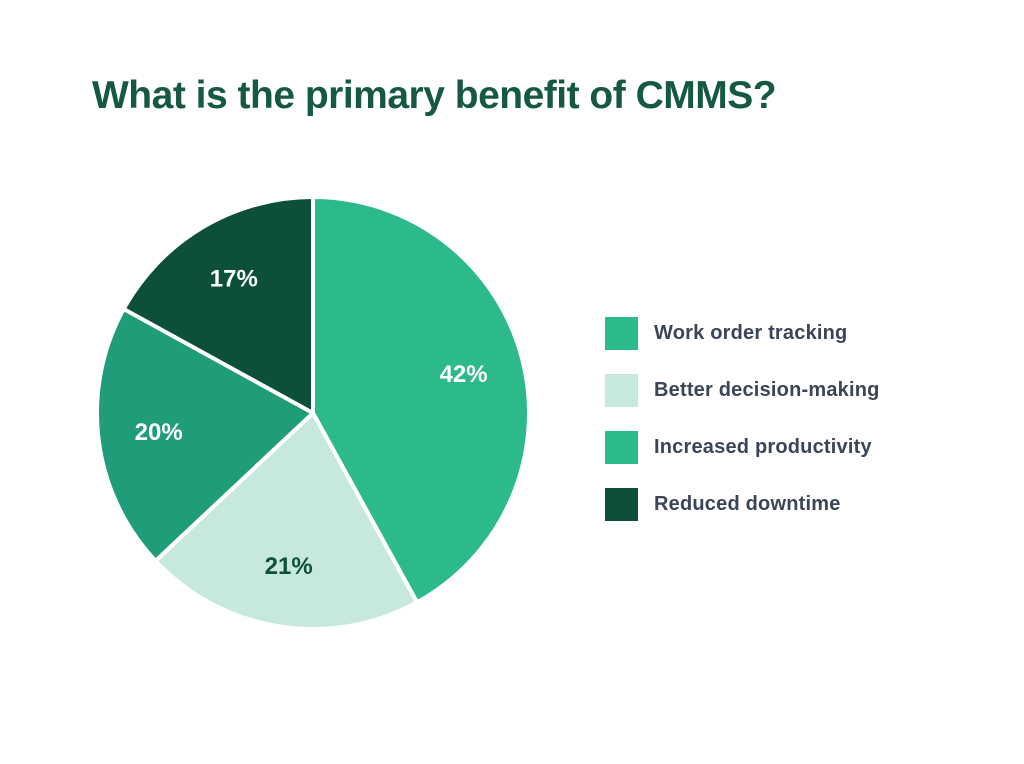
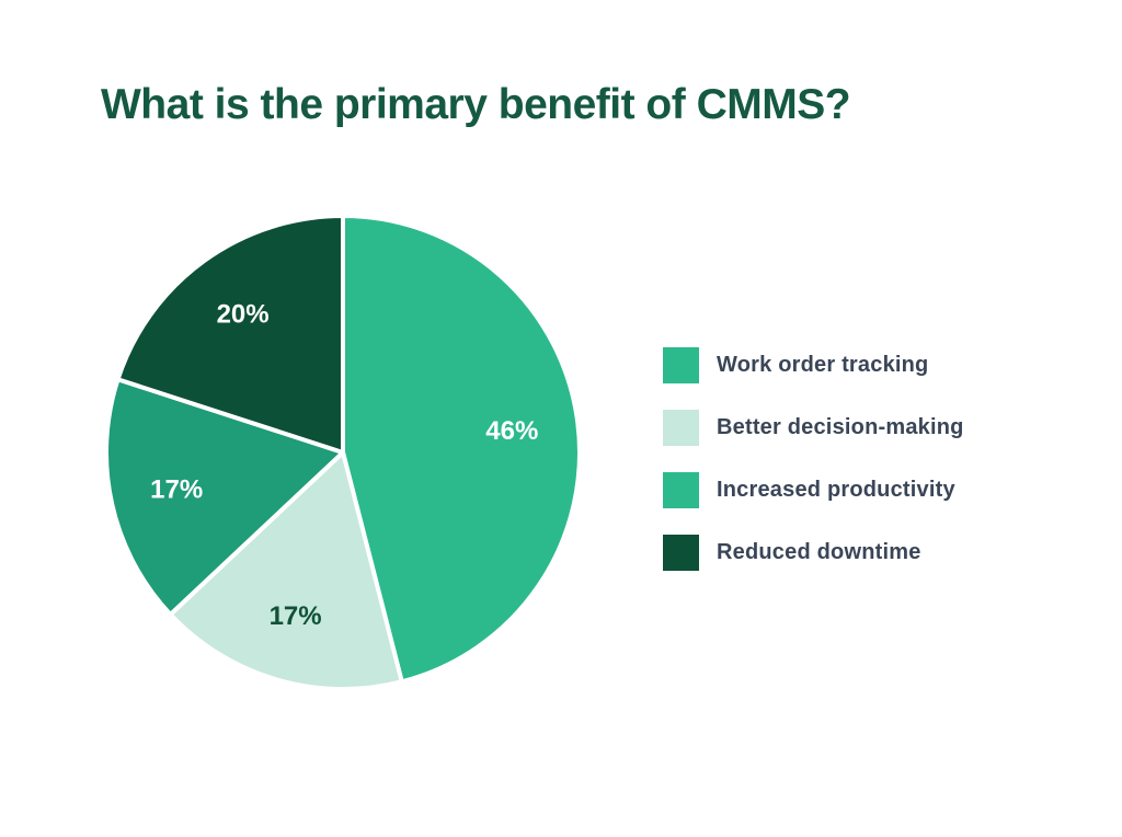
Work order tracking: 42% -> 46%
Better decision-making: 21% -> 17%
Increased productivity: 20% -> 17%
Reduced downtime: 17% -> 20%
